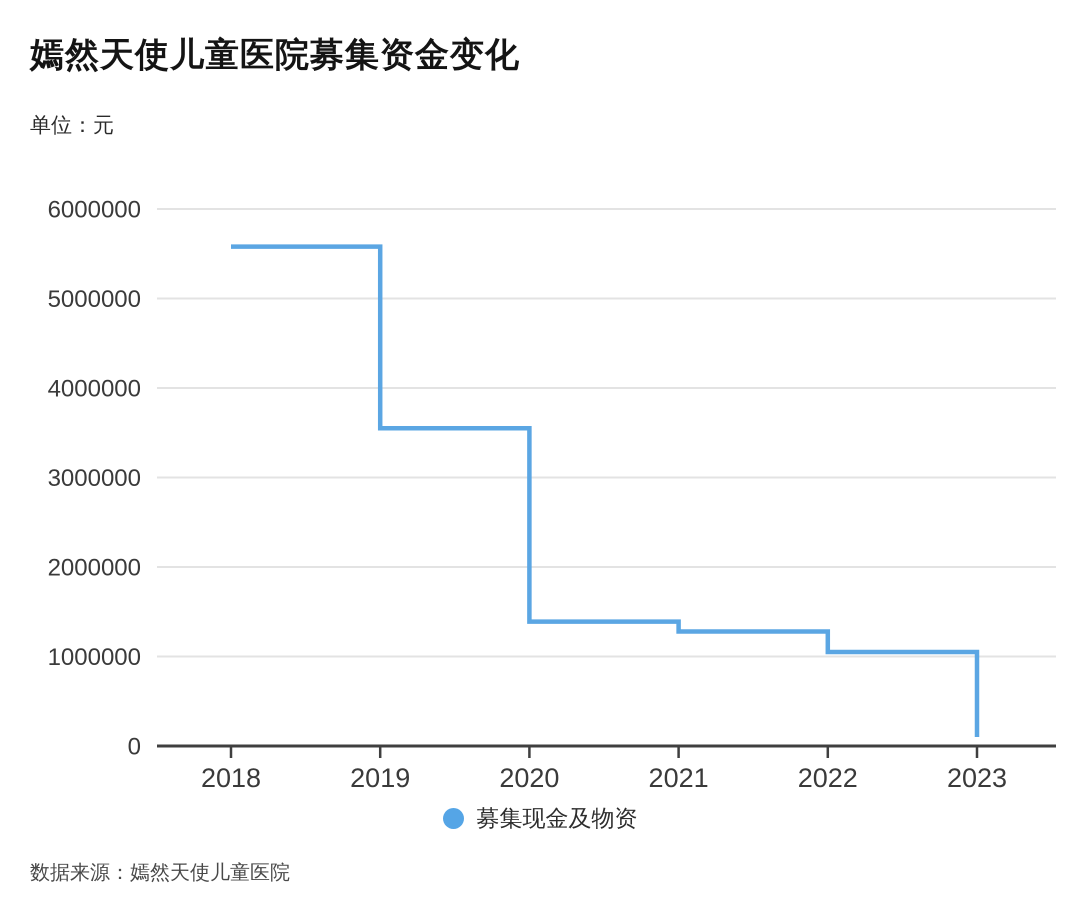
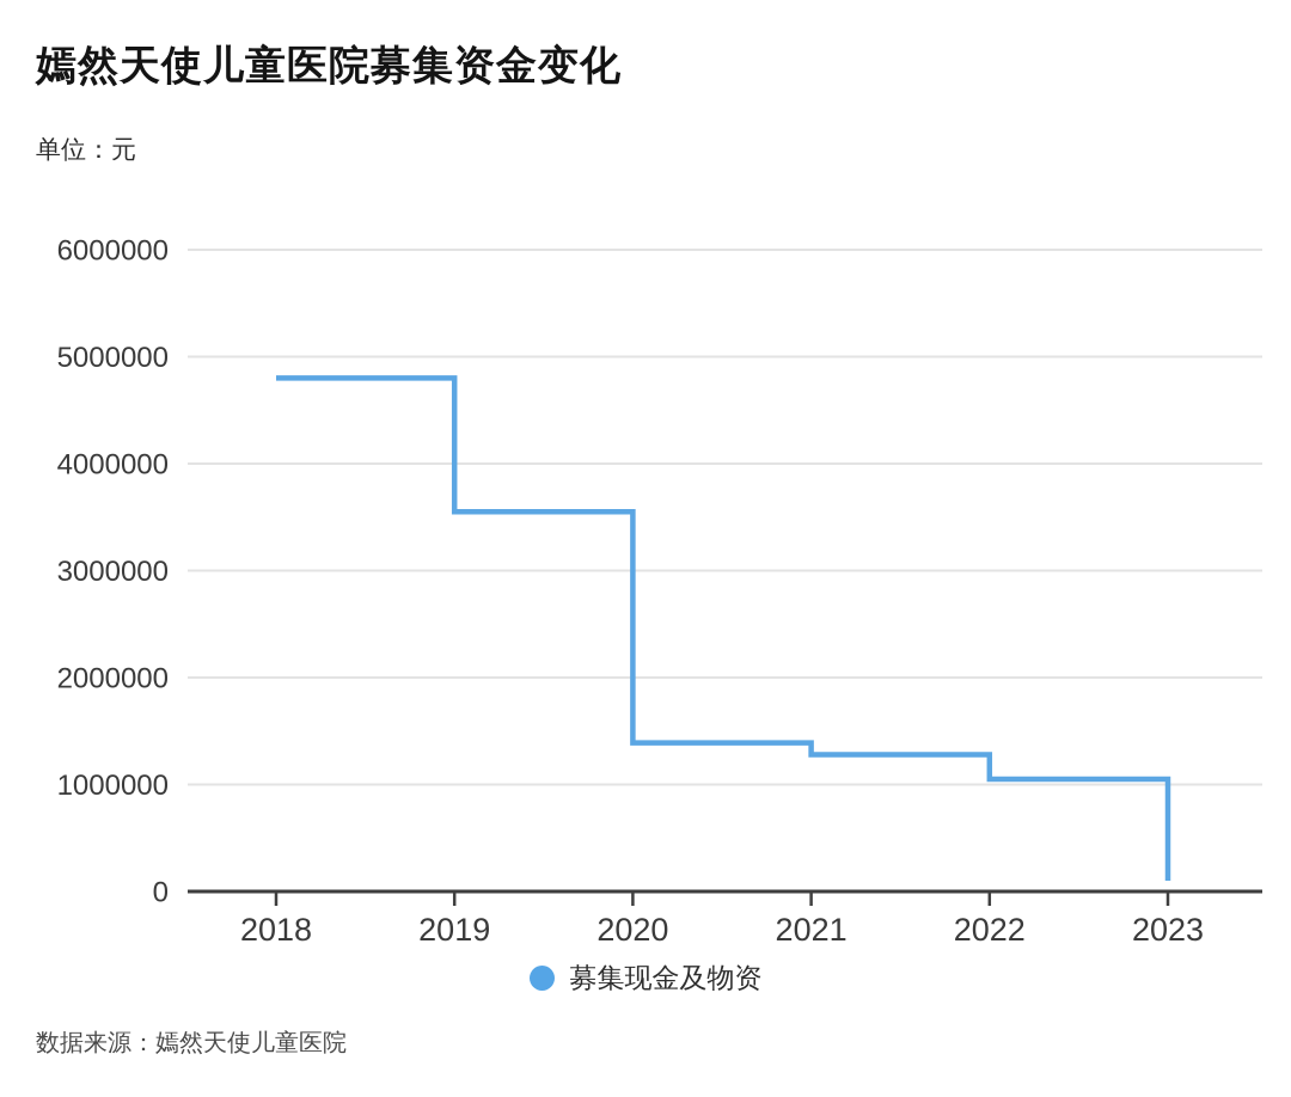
2018: 5600000 -> 4800000
